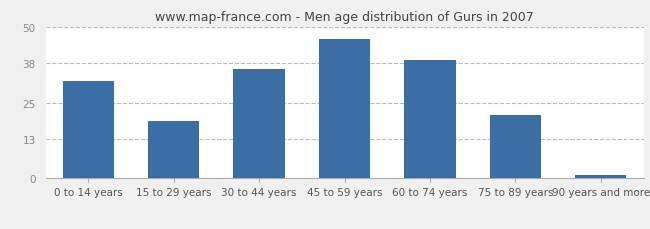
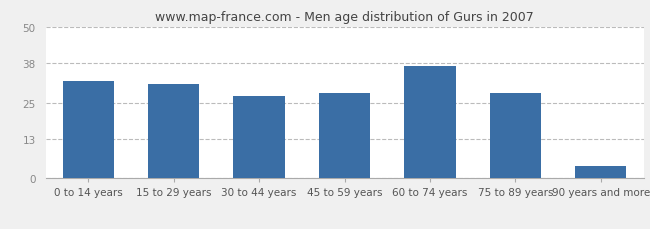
15 to 29 years: 19 -> 31
30 to 44 years: 36 -> 27
45 to 59 years: 46 -> 28
60 to 74 years: 39 -> 37
75 to 89 years: 21 -> 28
90 years and more: 1 -> 4
